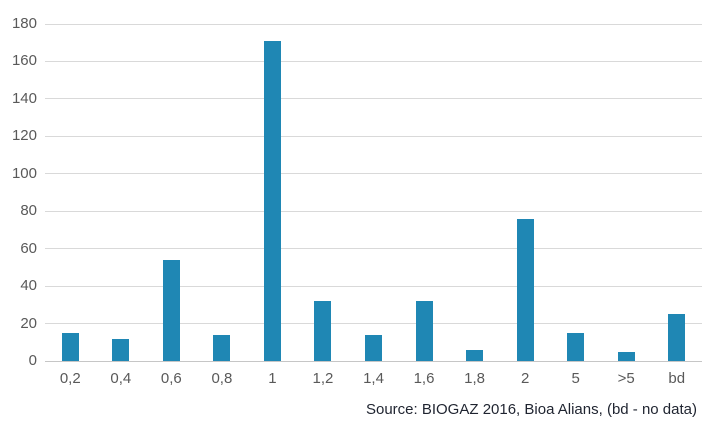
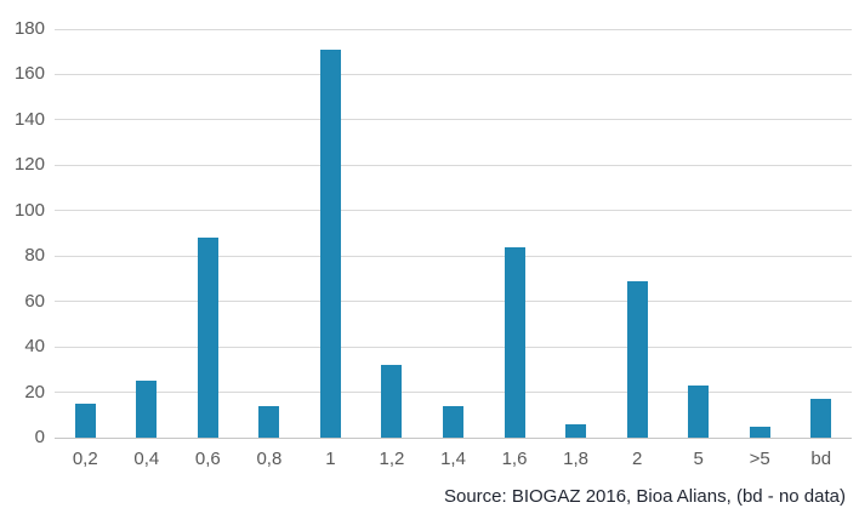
0,4: 12 -> 25
0,6: 54 -> 88
1,6: 32 -> 84
2: 76 -> 69
5: 15 -> 23
bd: 25 -> 17
